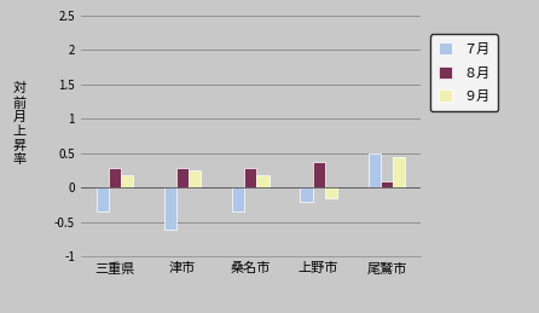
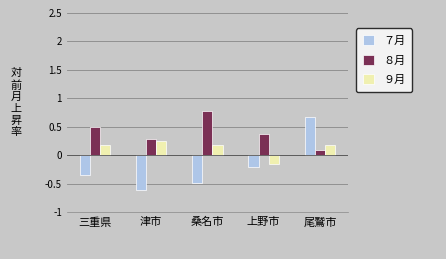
８月/三重県: 0.28 -> 0.50
７月/桑名市: -0.35 -> -0.48
８月/桑名市: 0.28 -> 0.78
７月/尾鷲市: 0.50 -> 0.68
９月/尾鷲市: 0.45 -> 0.18
